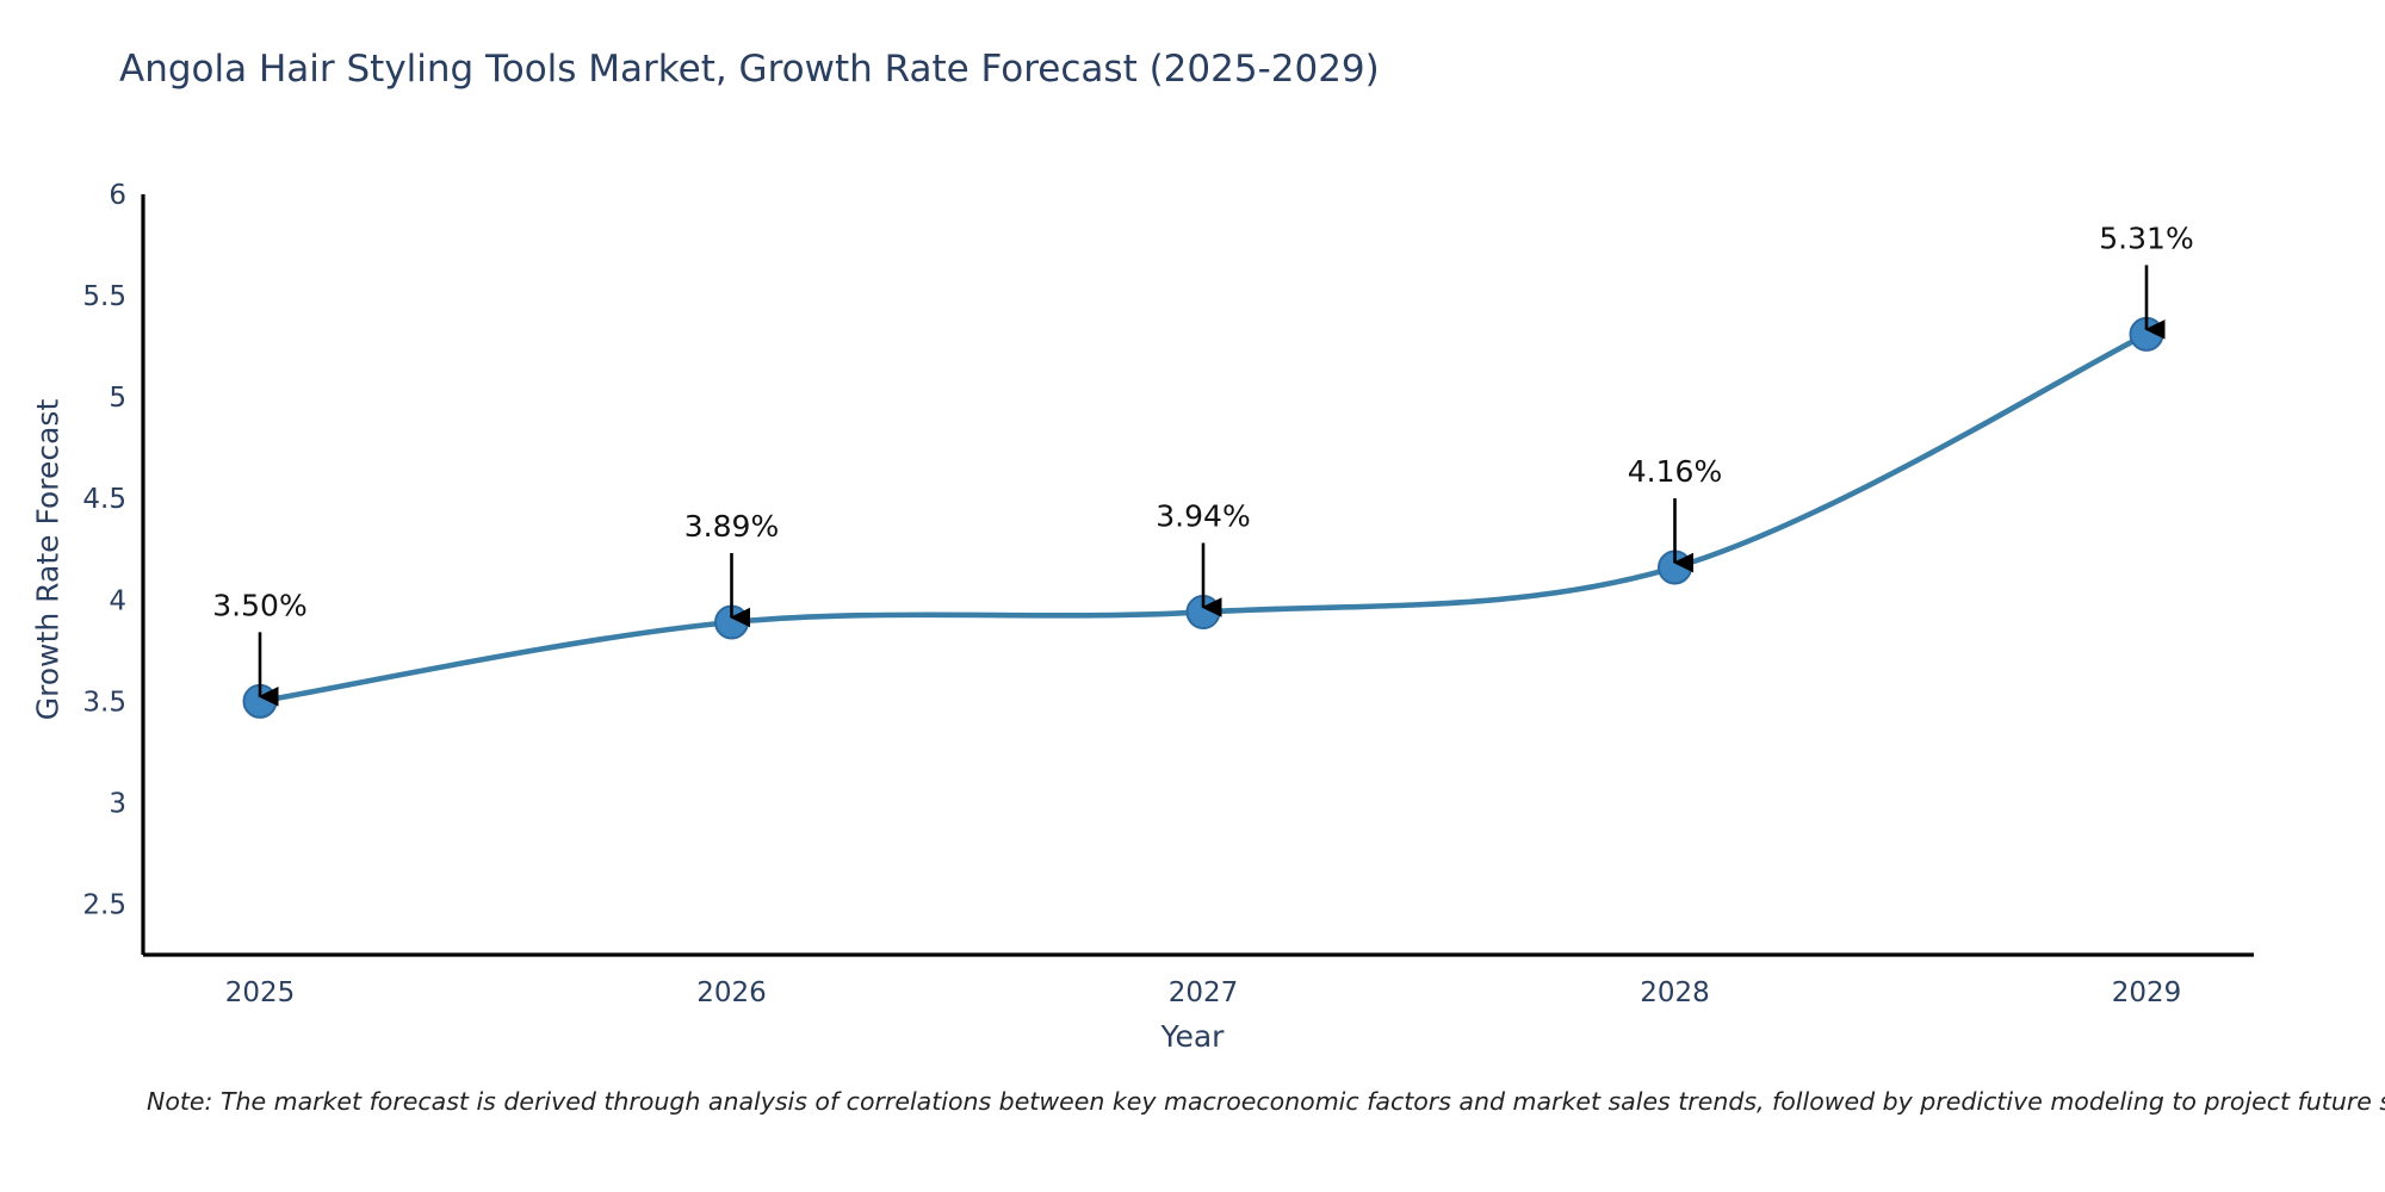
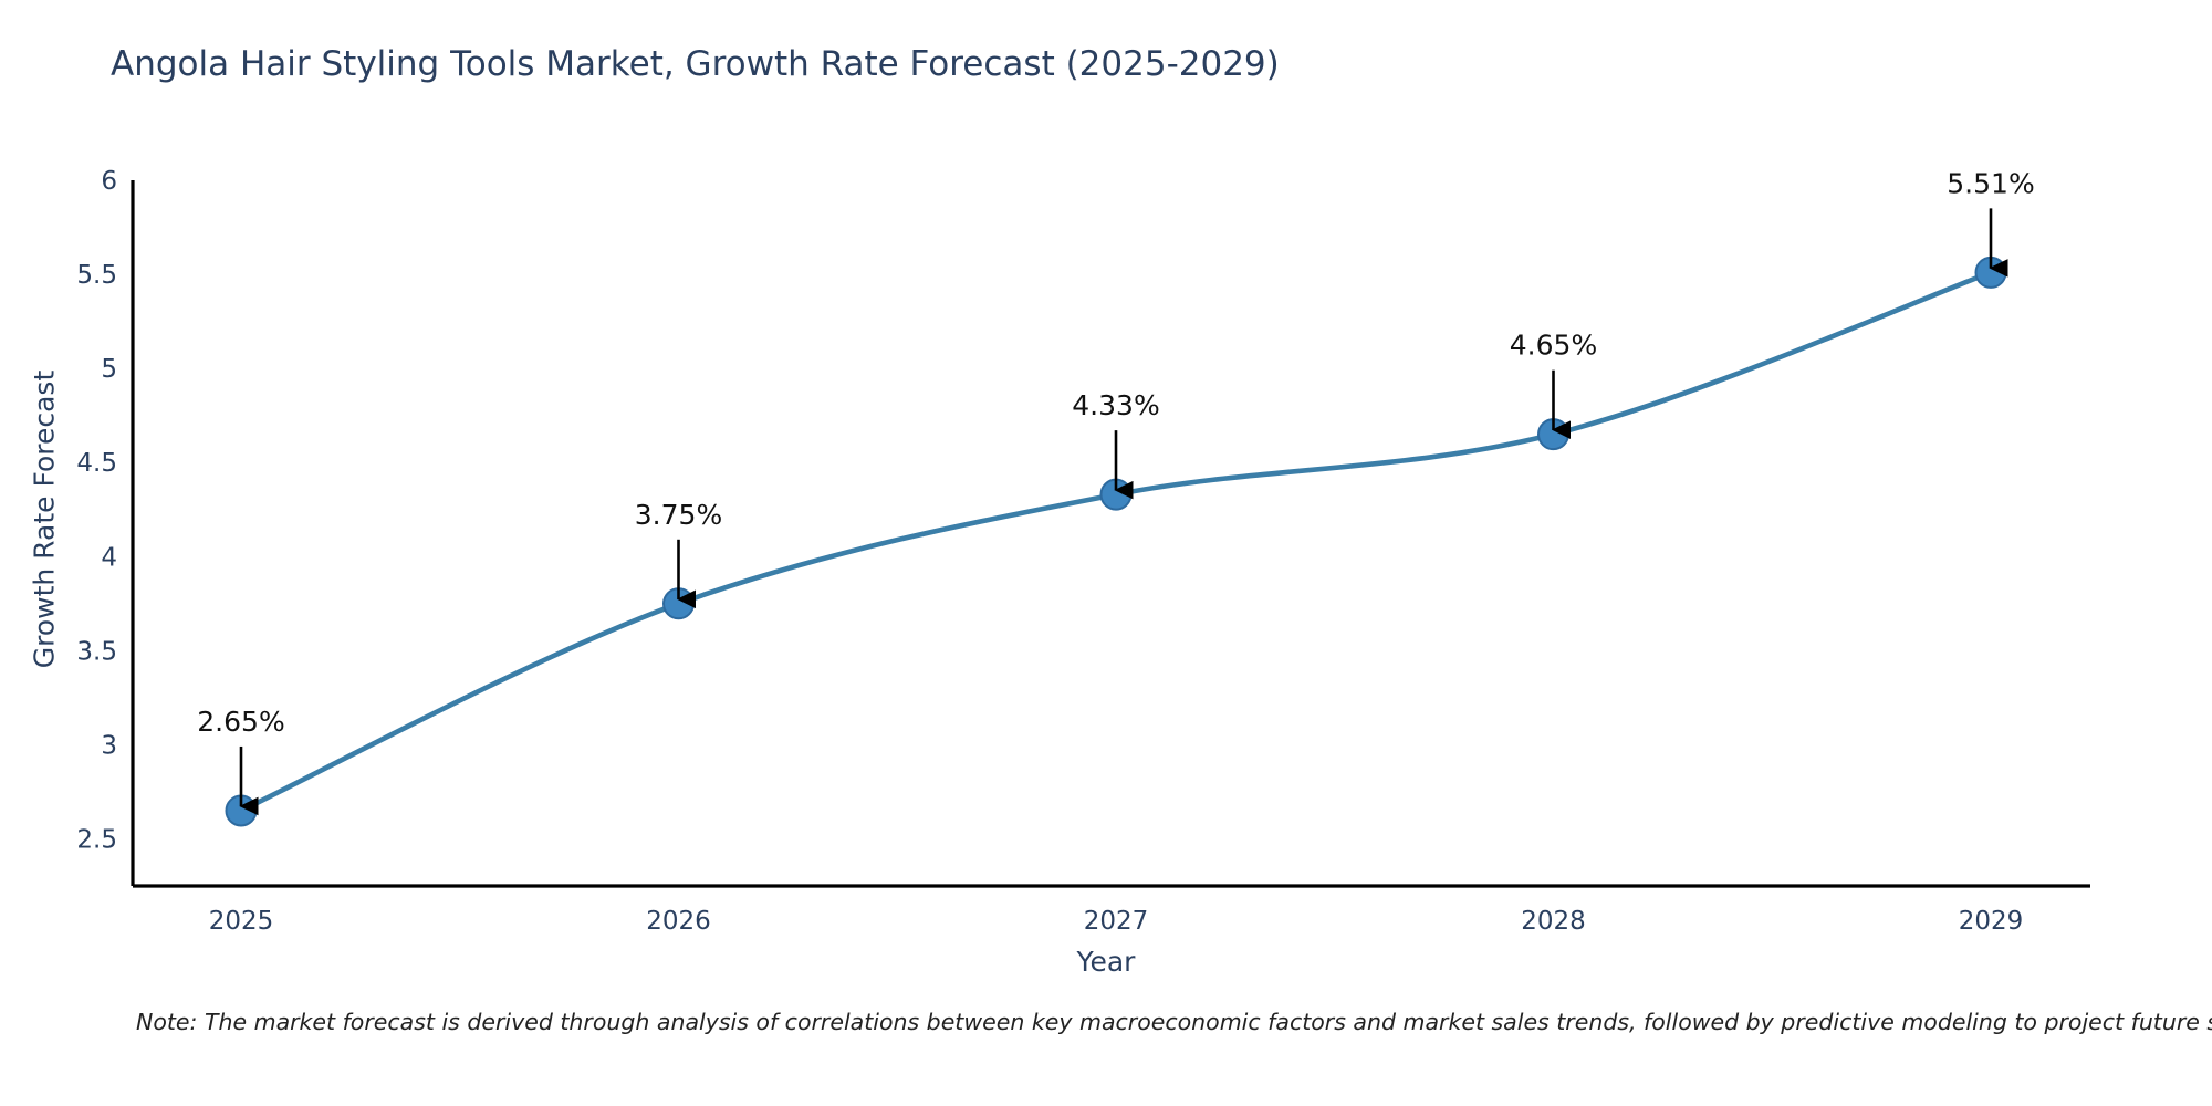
2025: 3.50% -> 2.65%
2026: 3.89% -> 3.75%
2027: 3.94% -> 4.33%
2028: 4.16% -> 4.65%
2029: 5.31% -> 5.51%
